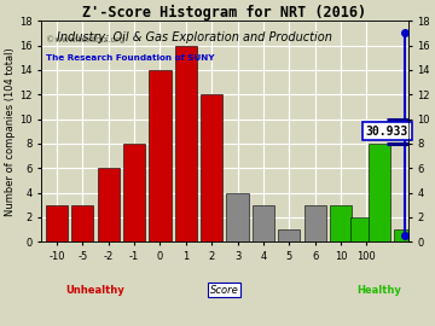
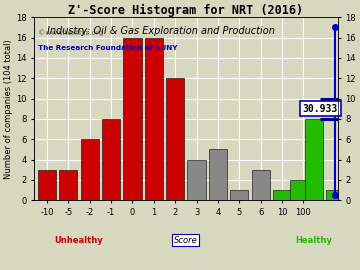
0: 14 -> 16
4: 3 -> 5
10: 3 -> 1
